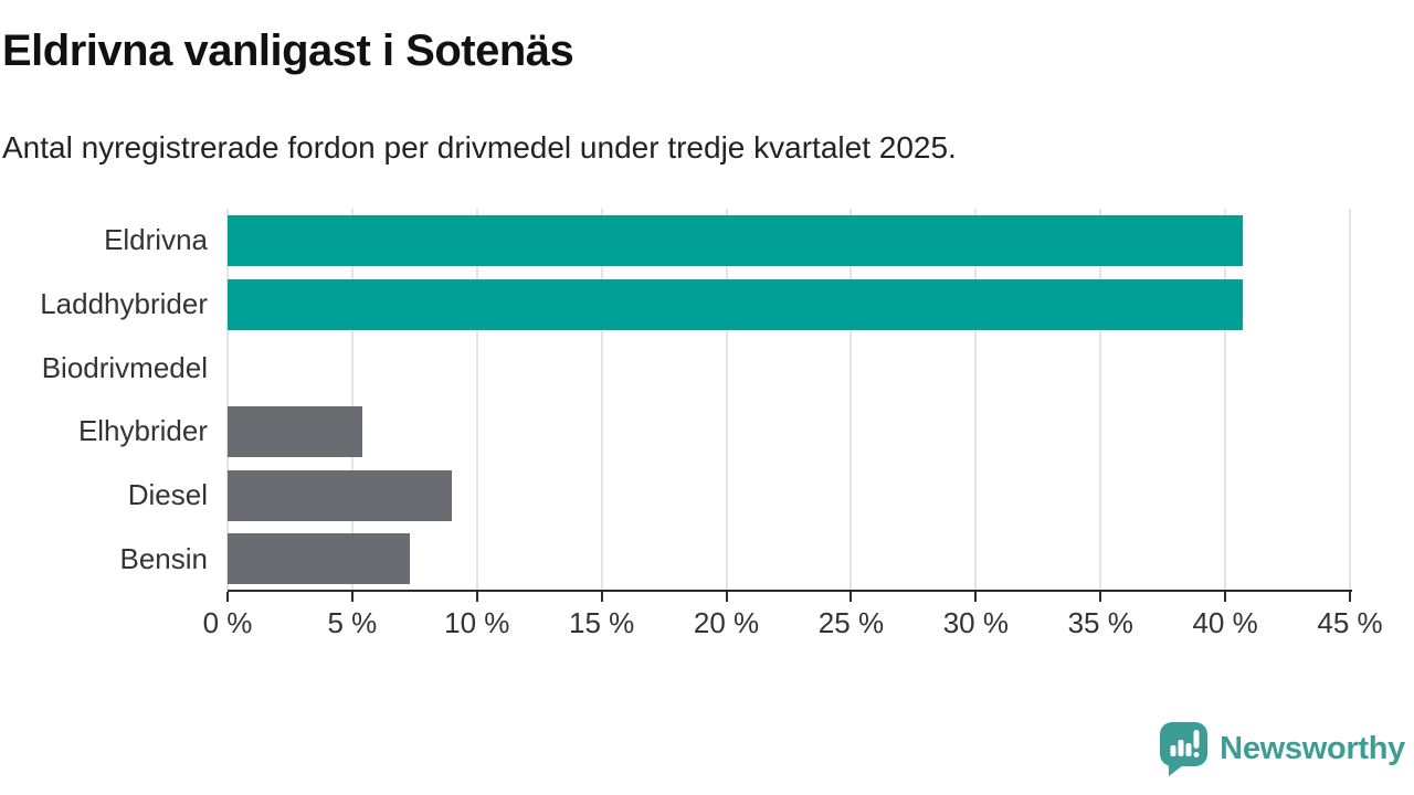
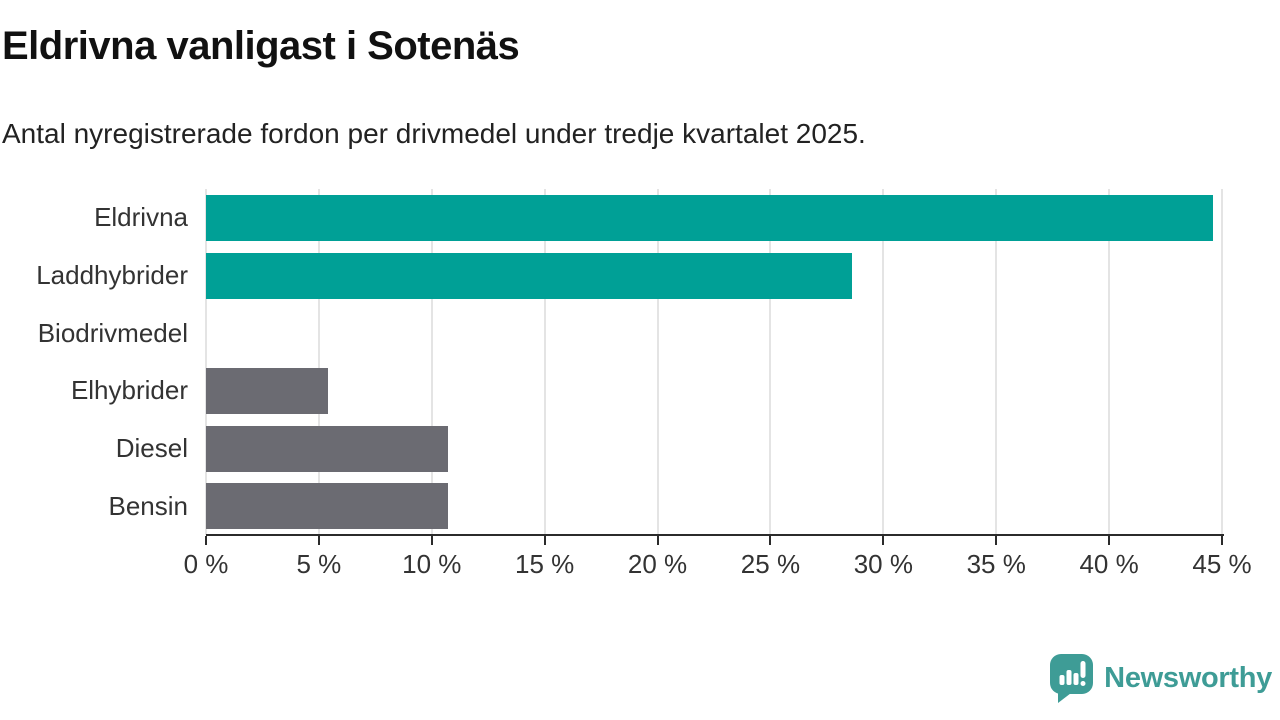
Eldrivna: 40.7% -> 44.6%
Laddhybrider: 40.7% -> 28.6%
Diesel: 9.0% -> 10.7%
Bensin: 7.3% -> 10.7%
